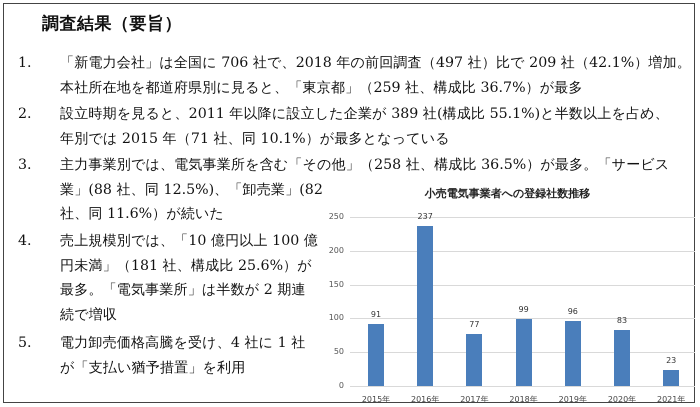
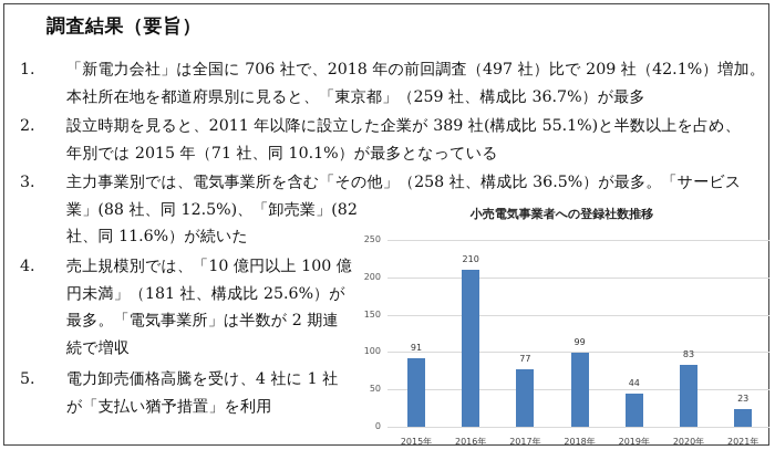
2016年: 237 -> 210
2019年: 96 -> 44
